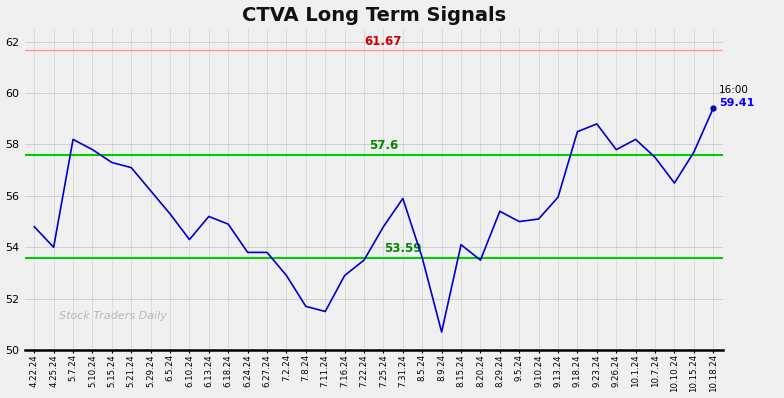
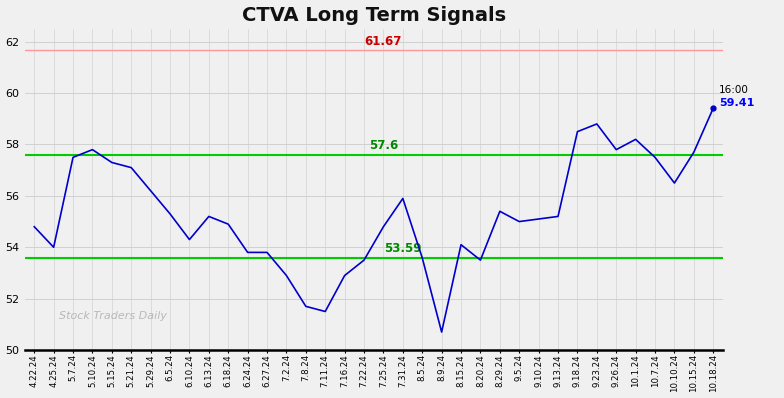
5.7.24: 58.20 -> 57.50
9.13.24: 55.95 -> 55.20
